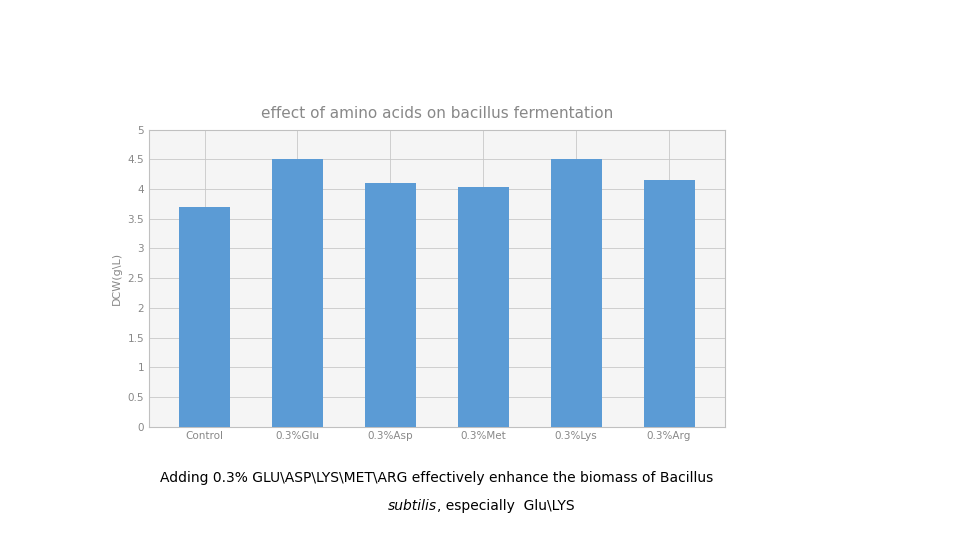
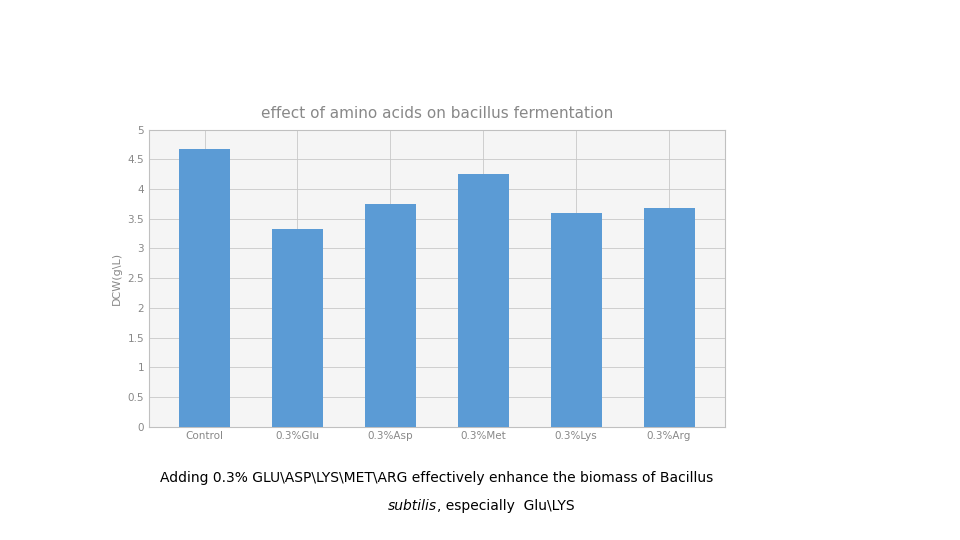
Control: 3.70 -> 4.68
0.3%Glu: 4.50 -> 3.32
0.3%Asp: 4.10 -> 3.74
0.3%Met: 4.03 -> 4.26
0.3%Lys: 4.50 -> 3.60
0.3%Arg: 4.15 -> 3.68
